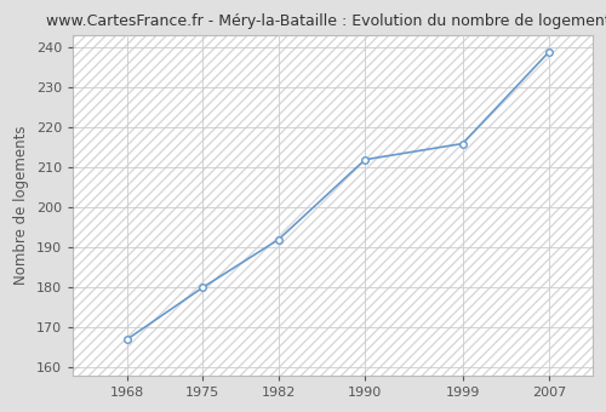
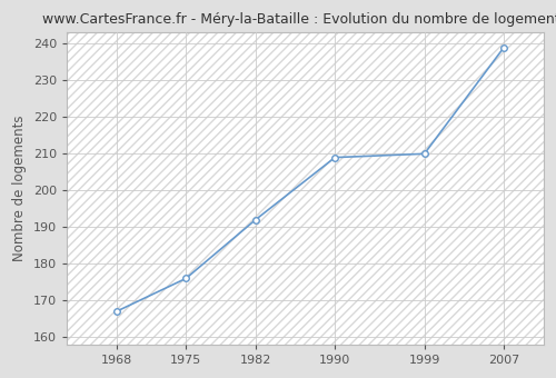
1975: 180 -> 176
1990: 212 -> 209
1999: 216 -> 210
